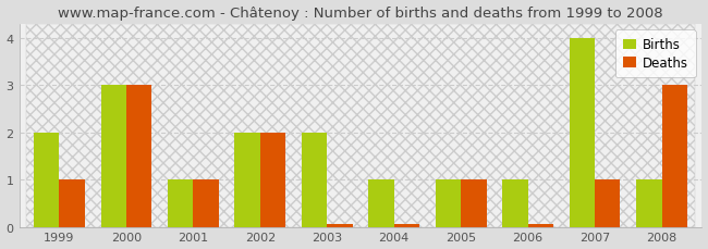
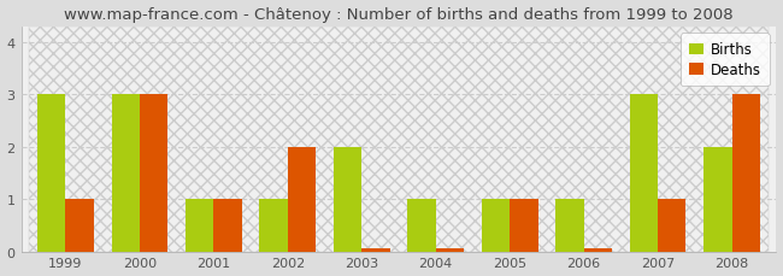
Births/1999: 2 -> 3
Births/2002: 2 -> 1
Births/2007: 4 -> 3
Births/2008: 1 -> 2
